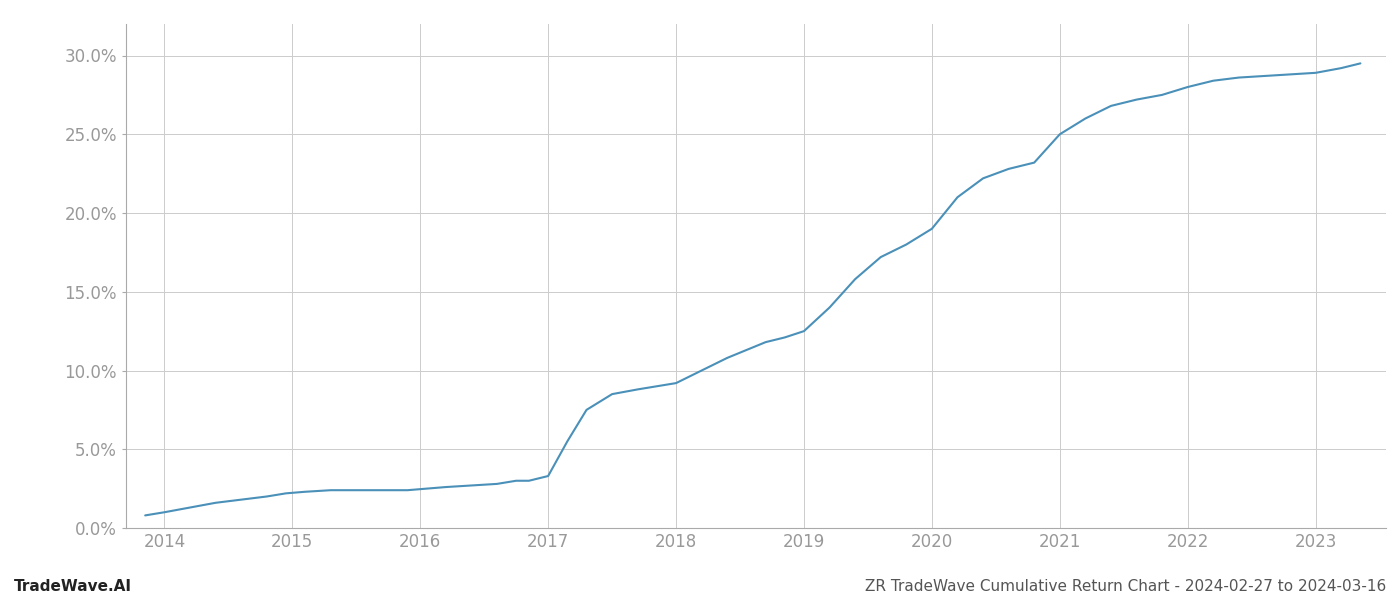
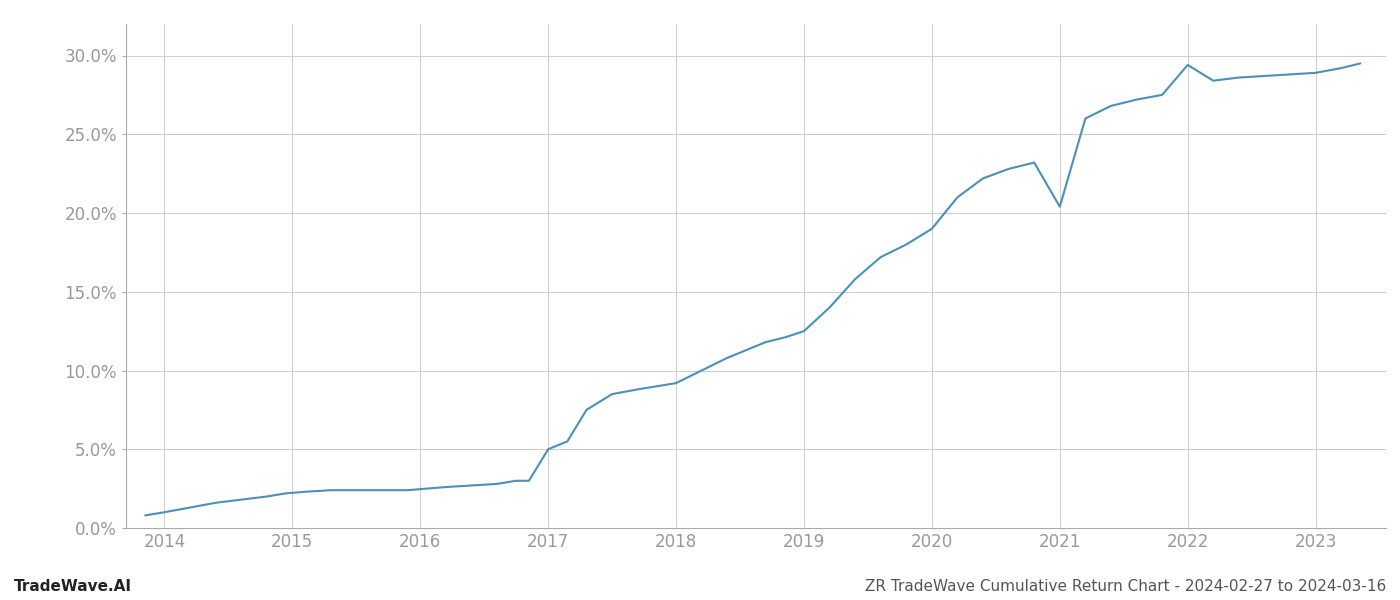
2017: 3.3% -> 5.0%
2021: 25.0% -> 20.4%
2022: 28.0% -> 29.4%
